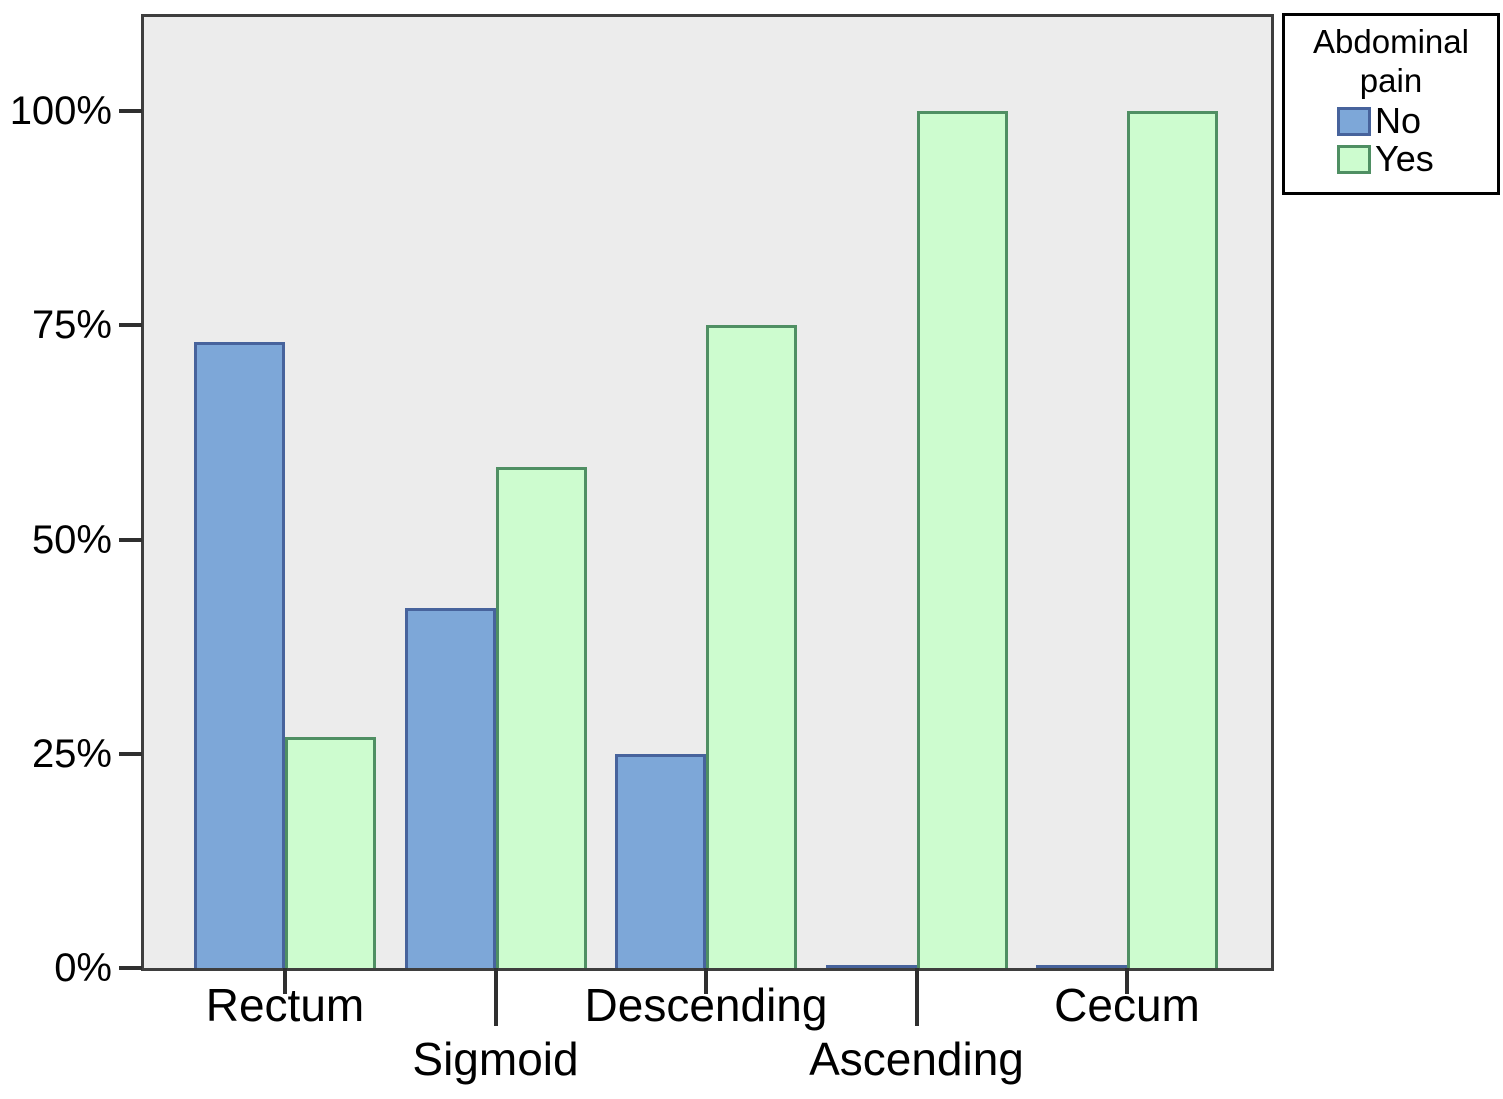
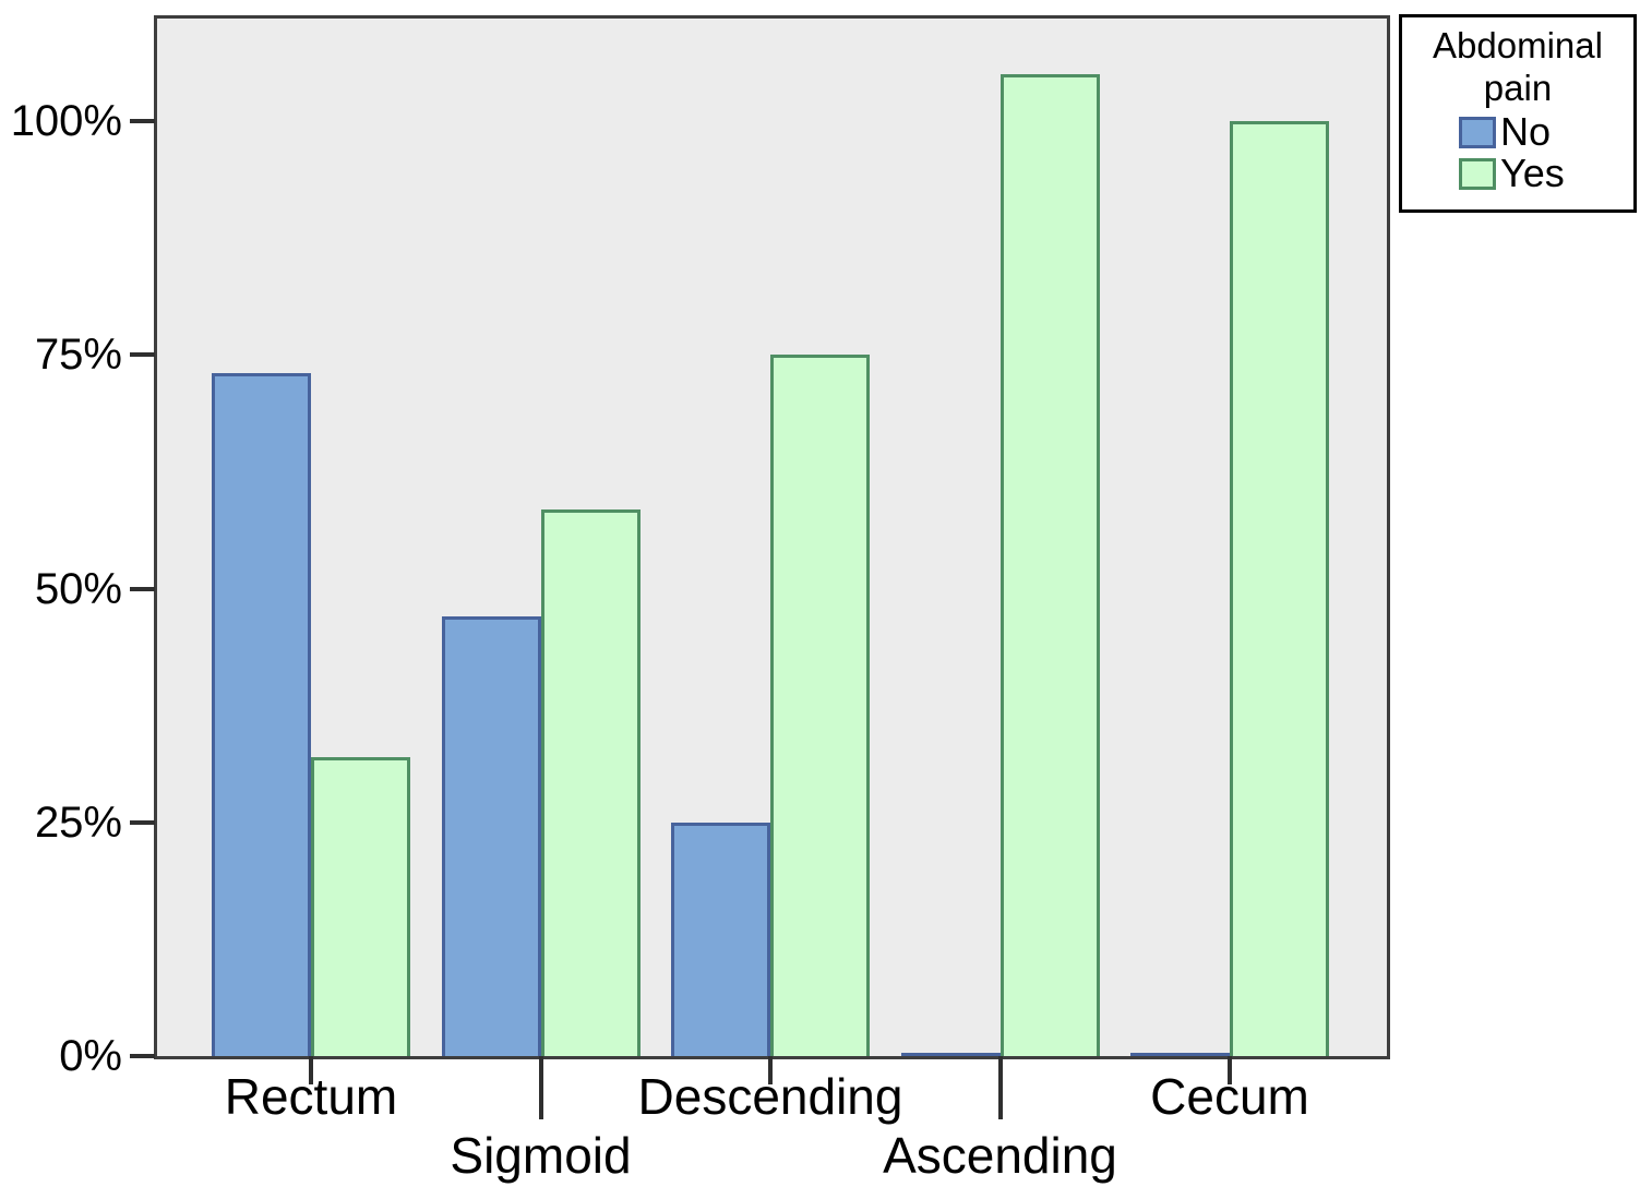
Yes/Rectum: 27% -> 32%
No/Sigmoid: 42% -> 47%
Yes/Ascending: 100% -> 105%
